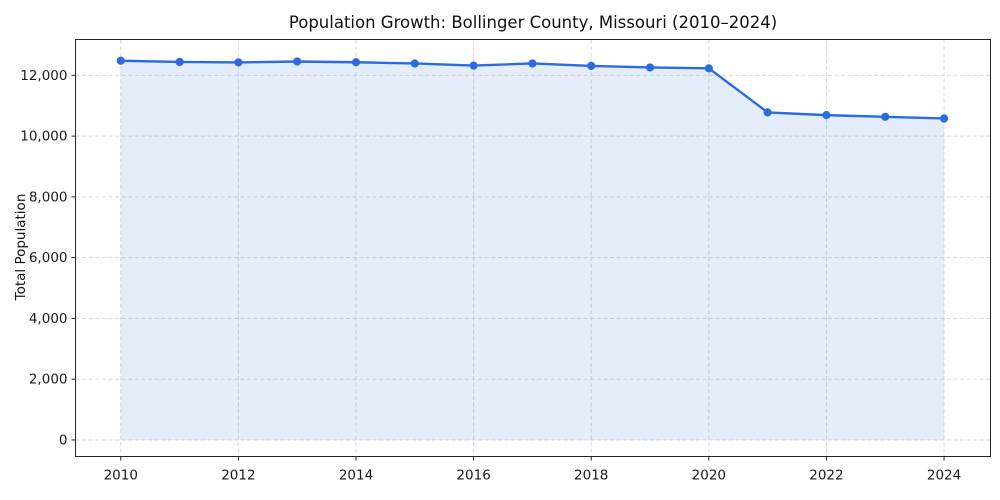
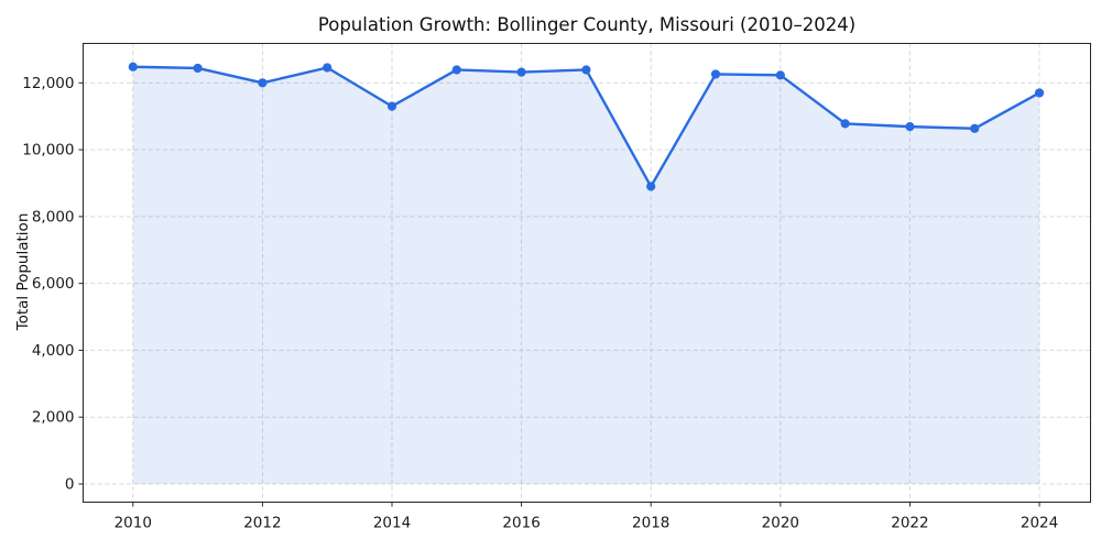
2012: 12400 -> 12000
2014: 12400 -> 11300
2018: 12300 -> 8900
2024: 10600 -> 11700
